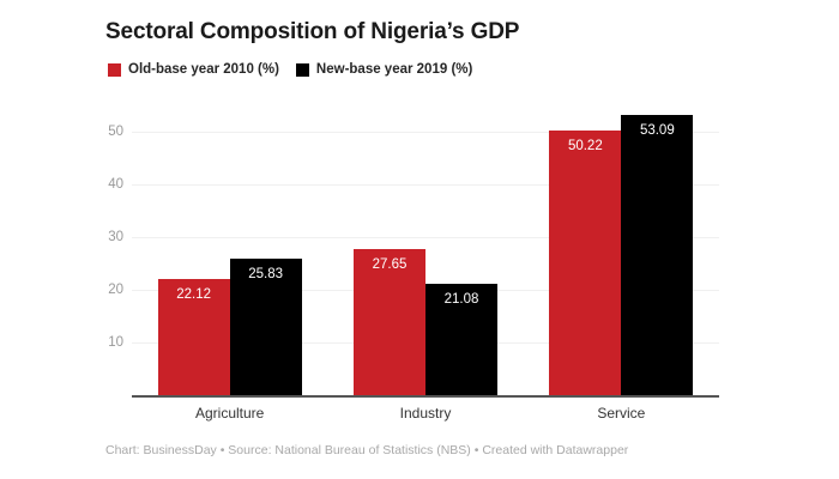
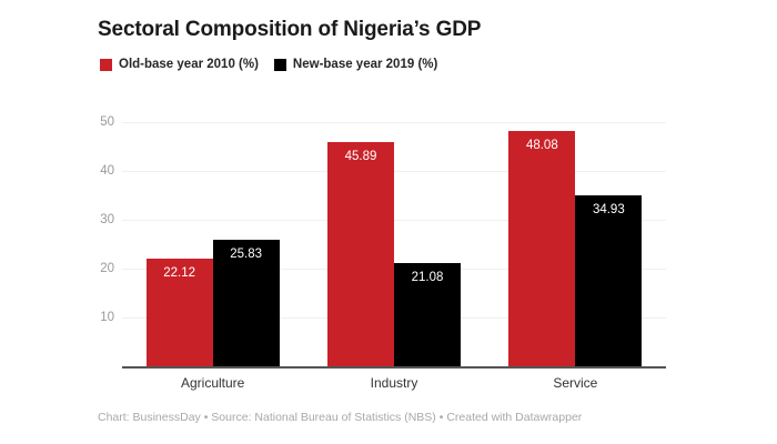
Old-base year 2010 (%)/Industry: 27.65 -> 45.89
Old-base year 2010 (%)/Service: 50.22 -> 48.08
New-base year 2019 (%)/Service: 53.09 -> 34.93
